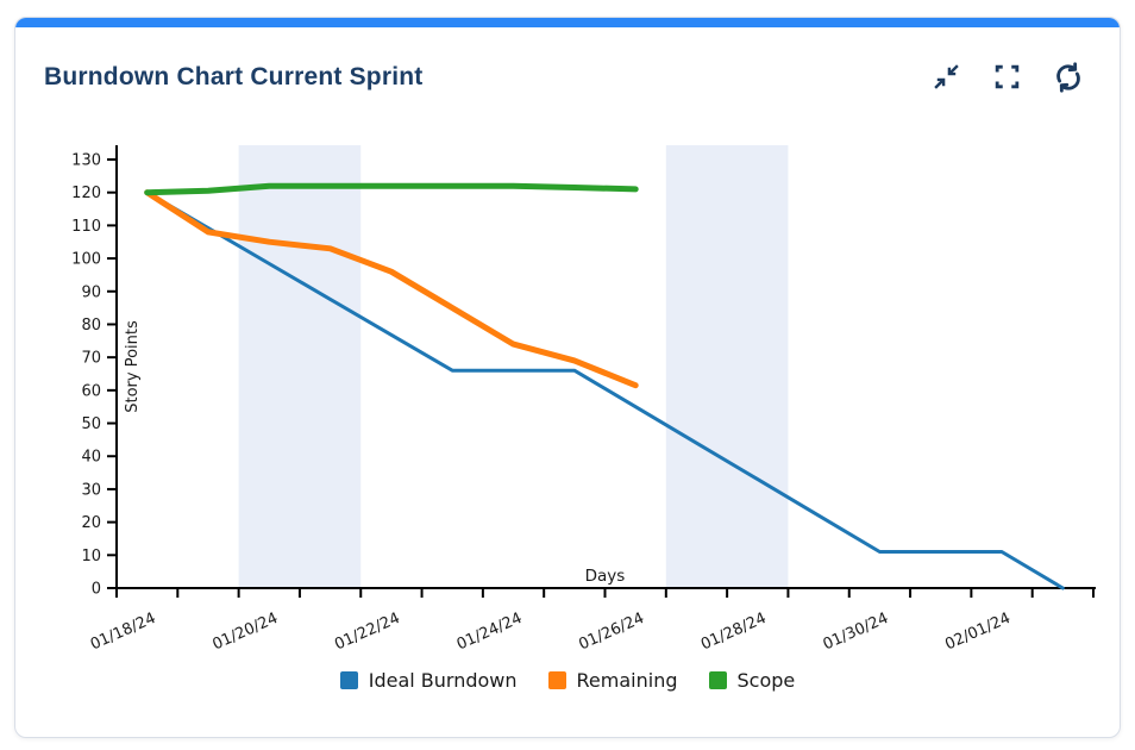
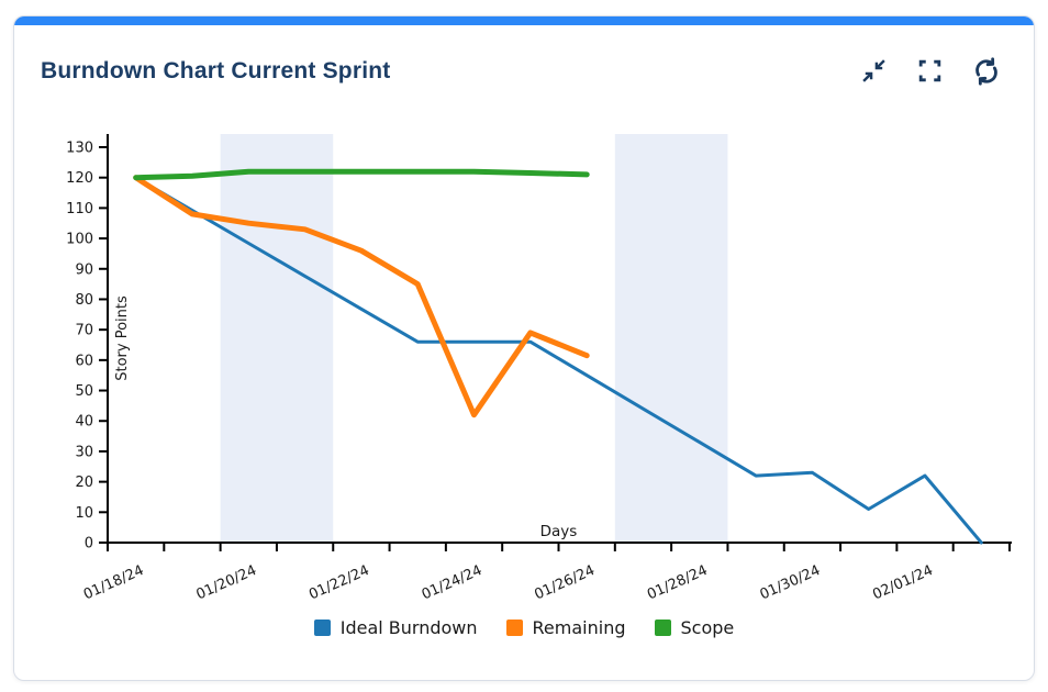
Remaining/01/24/24: 74 -> 42
Ideal Burndown/01/30/24: 11 -> 23
Ideal Burndown/02/01/24: 11 -> 22
